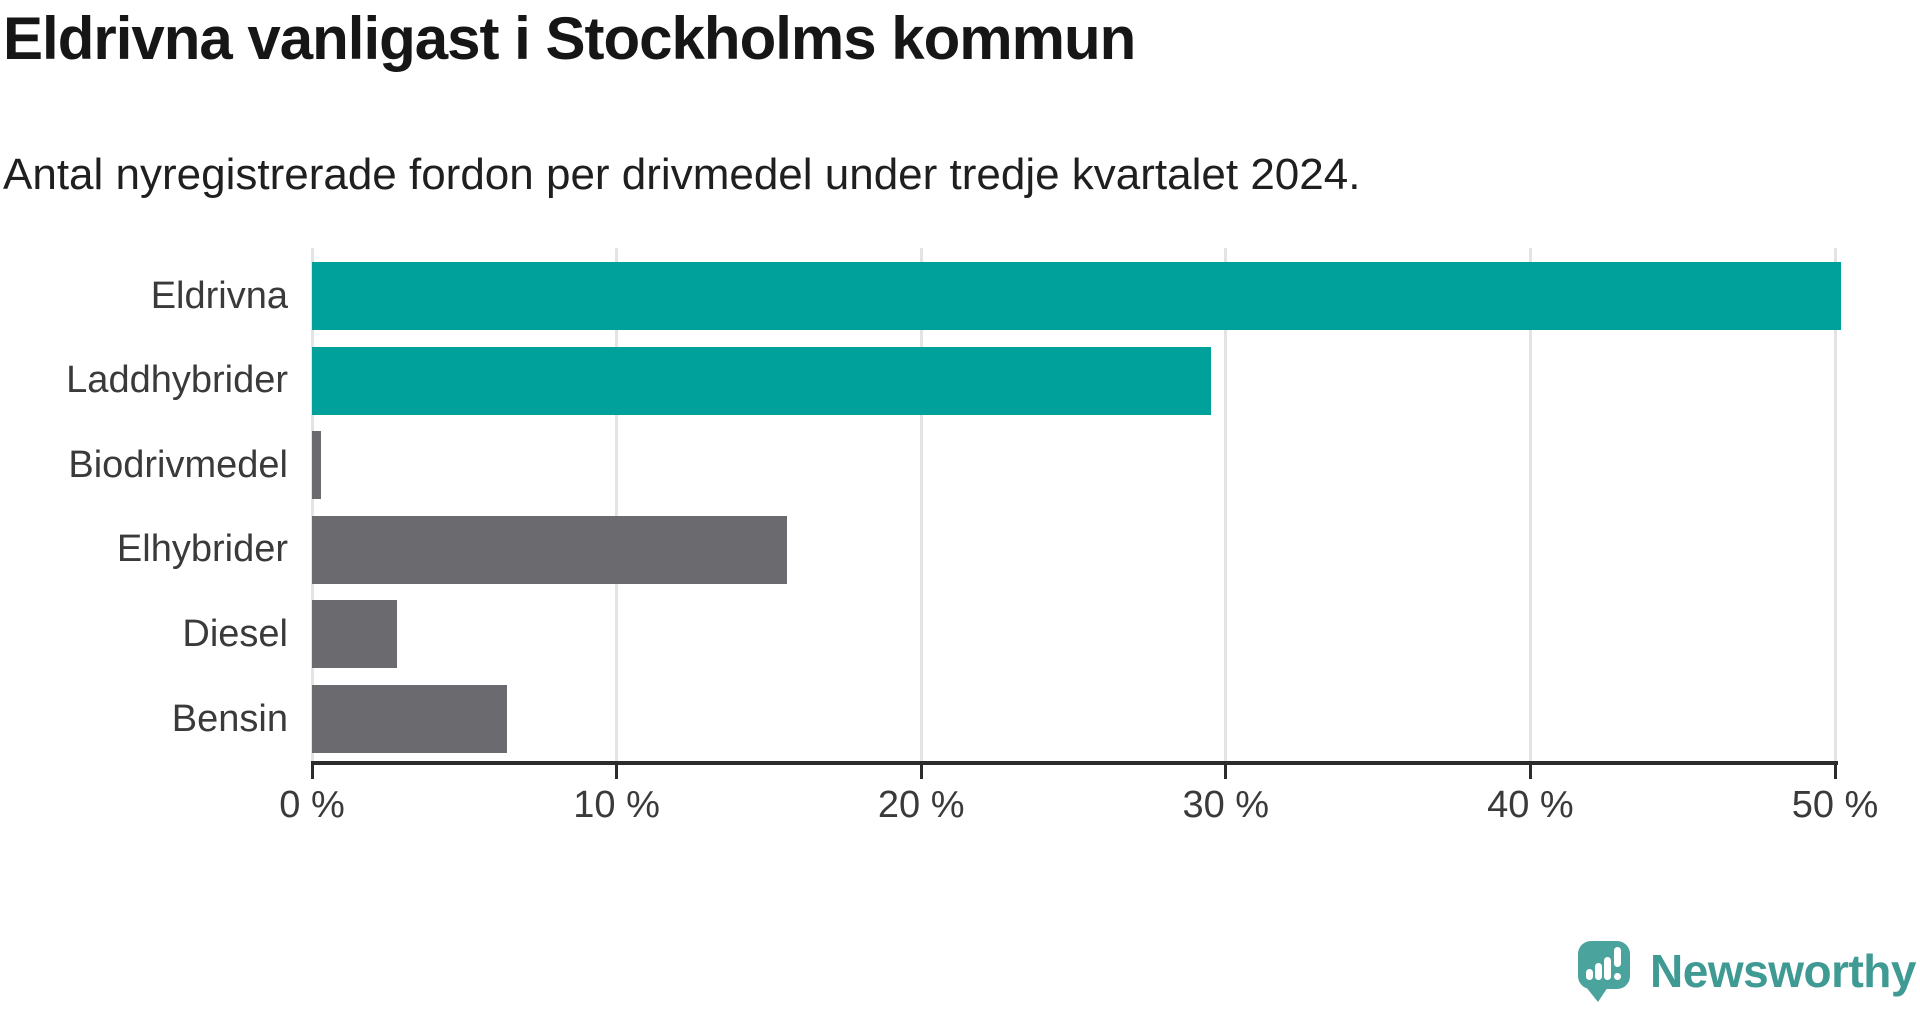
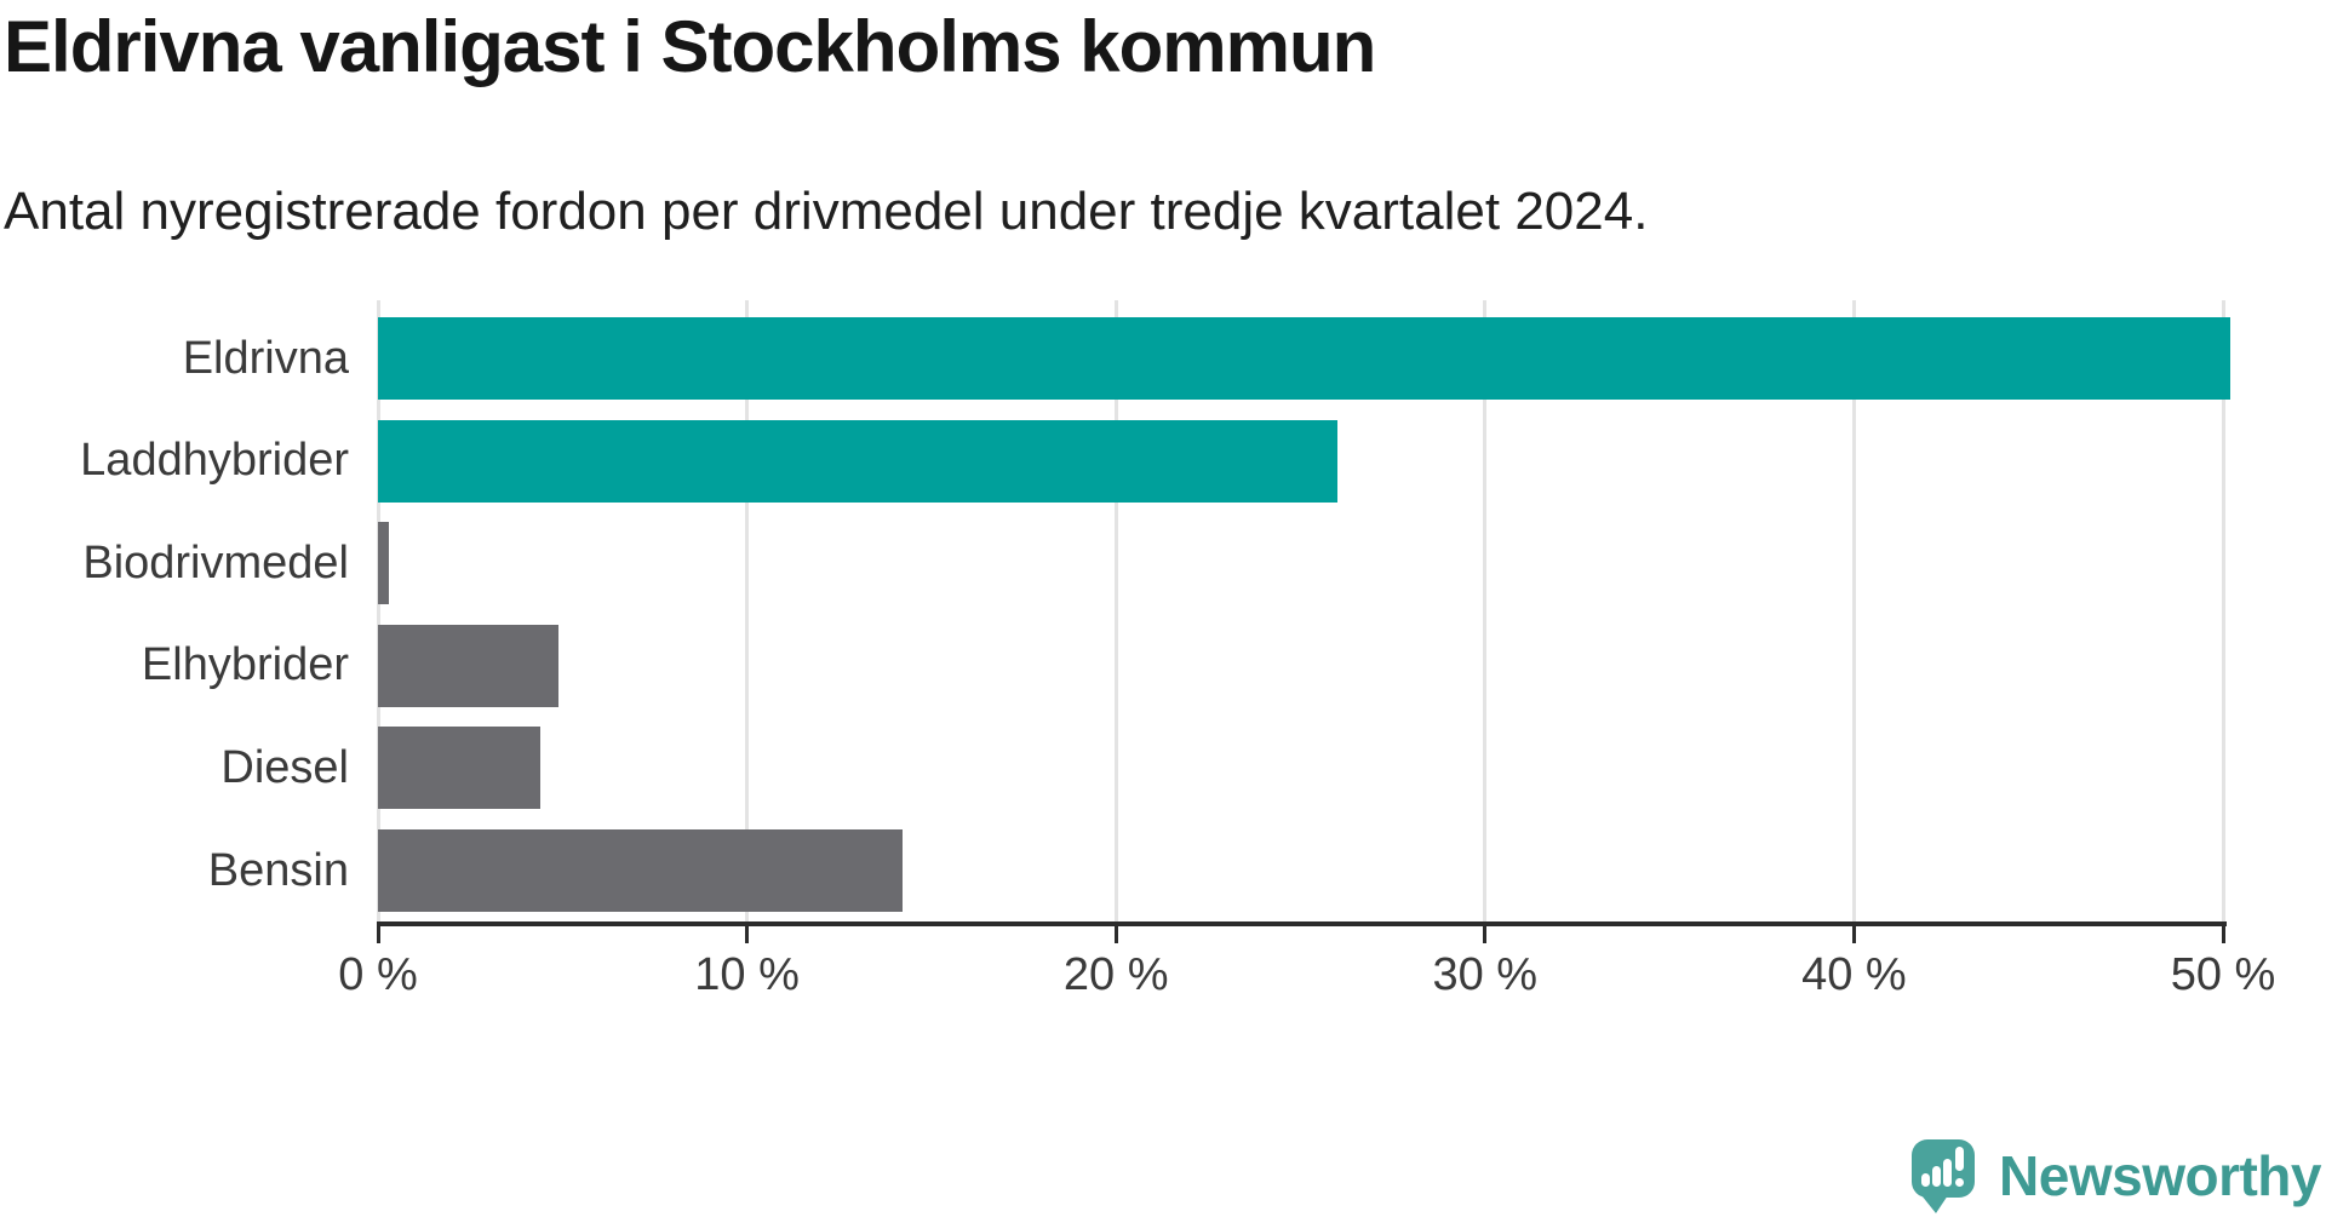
Laddhybrider: 29.5% -> 26.0%
Elhybrider: 15.6% -> 4.9%
Diesel: 2.8% -> 4.4%
Bensin: 6.4% -> 14.2%
